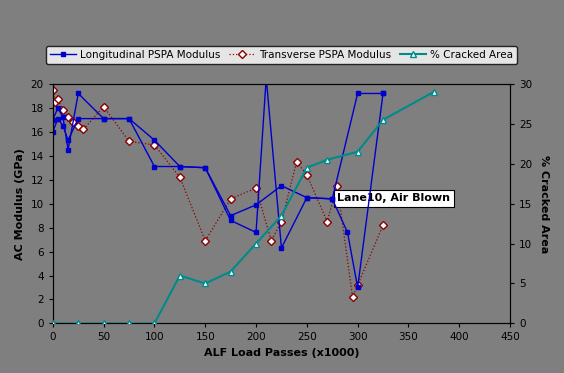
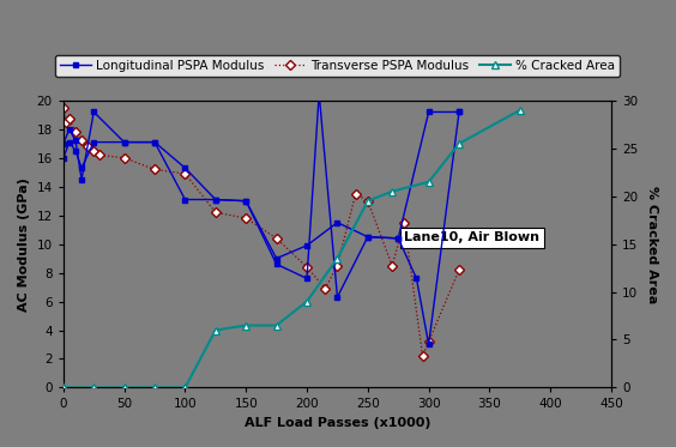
Transverse PSPA Modulus/50: 18.1 -> 16.0
Transverse PSPA Modulus/150: 6.9 -> 11.8
% Cracked Area/150: 5.0 -> 6.5
Transverse PSPA Modulus/200: 11.3 -> 8.4
% Cracked Area/200: 10.0 -> 9.0
Transverse PSPA Modulus/250: 12.4 -> 13.0
